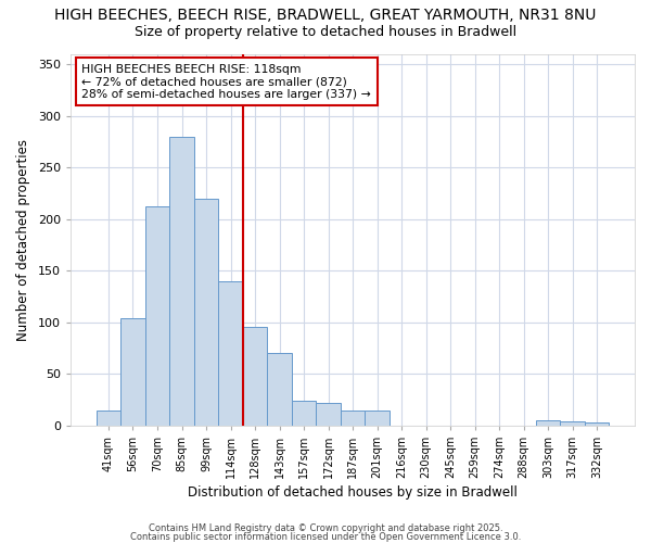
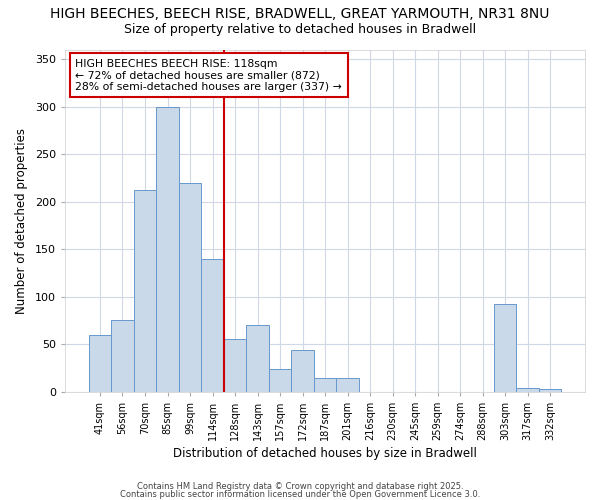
41sqm: 14 -> 60
56sqm: 104 -> 76
85sqm: 280 -> 300
128sqm: 96 -> 56
172sqm: 22 -> 44
303sqm: 5 -> 92
